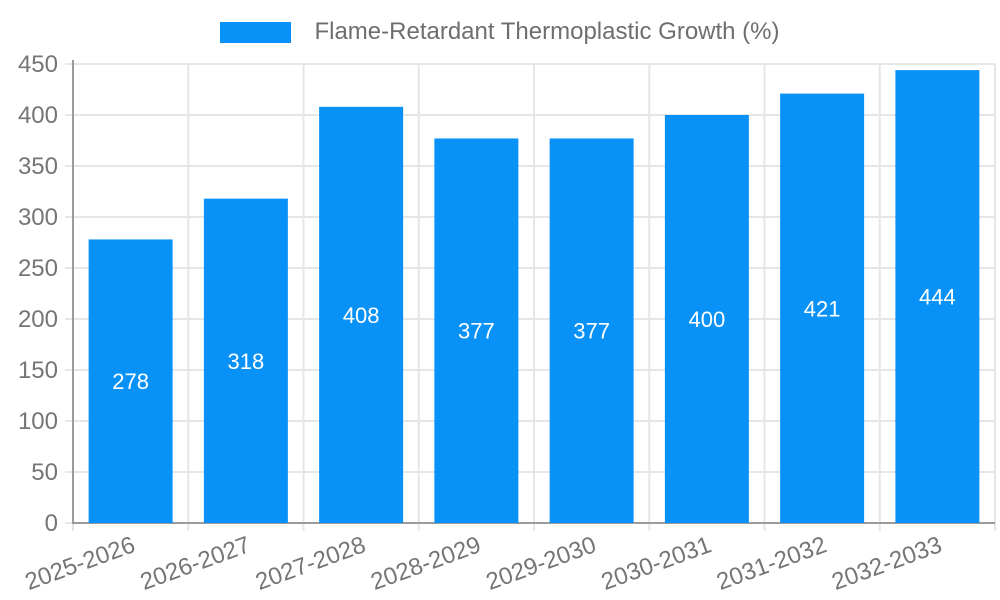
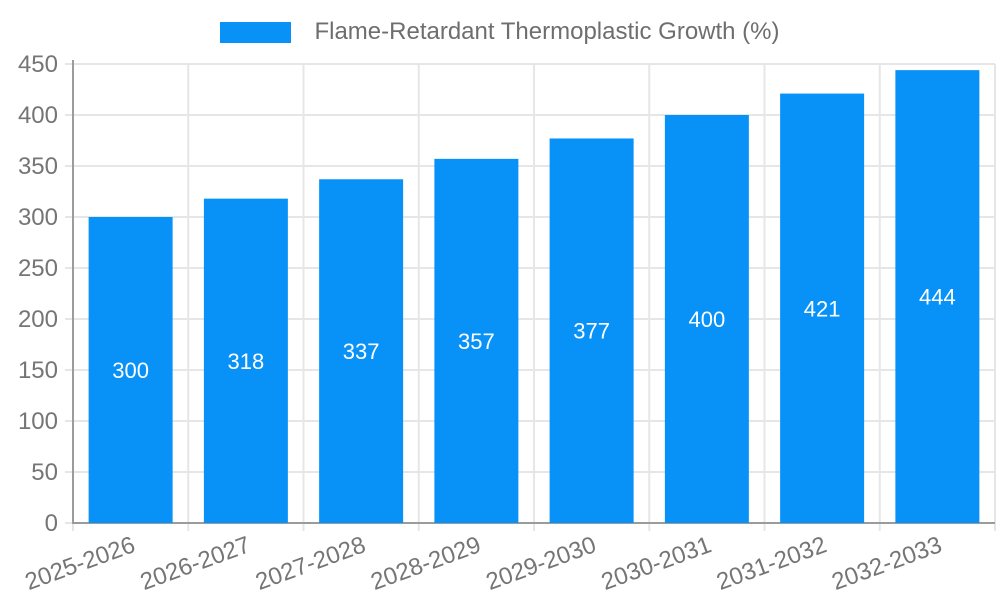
2025-2026: 278 -> 300
2027-2028: 408 -> 337
2028-2029: 377 -> 357
